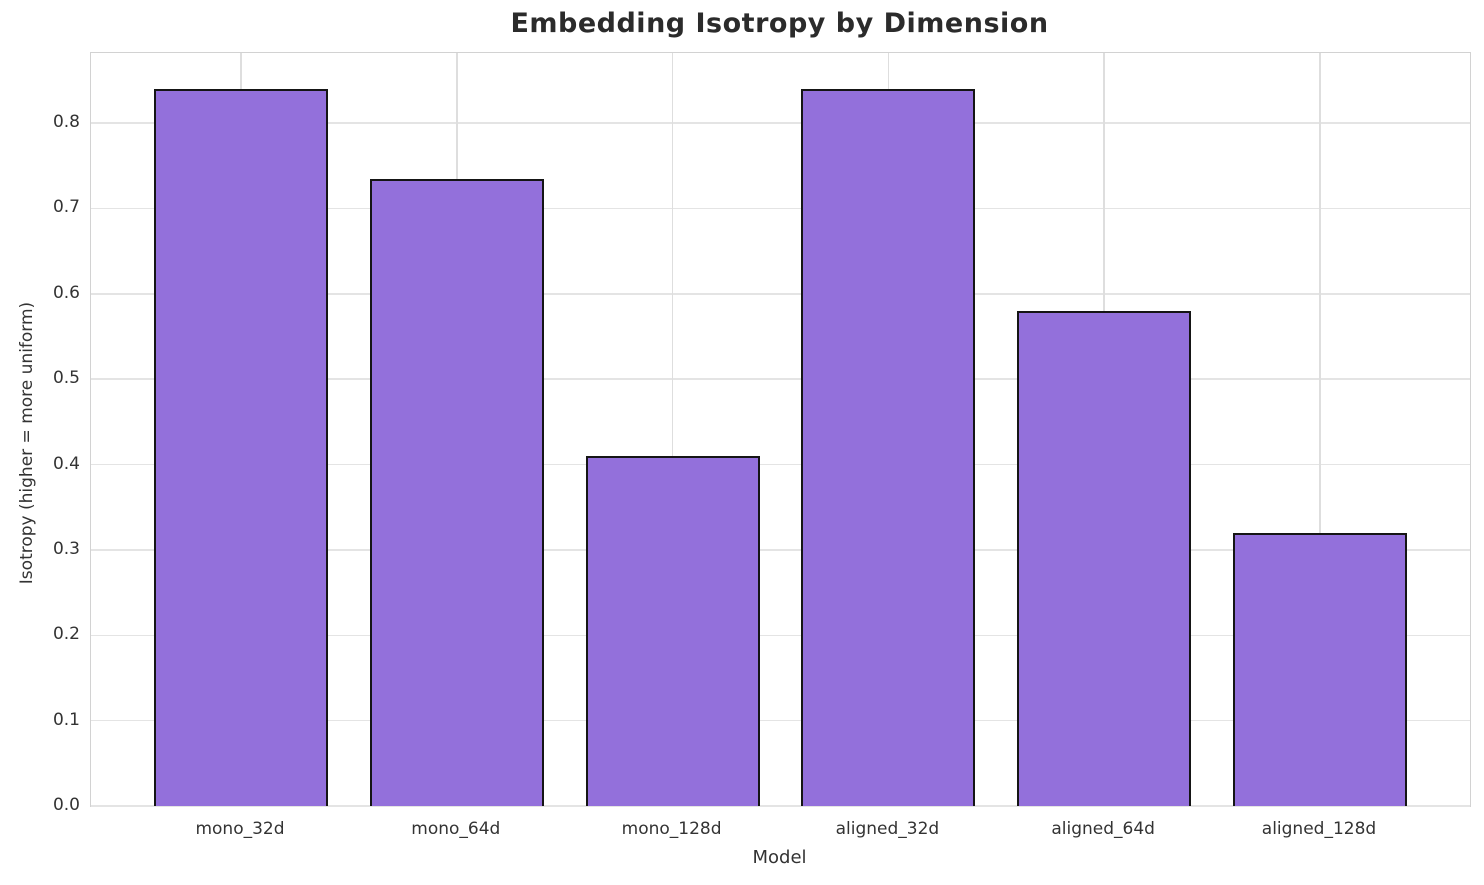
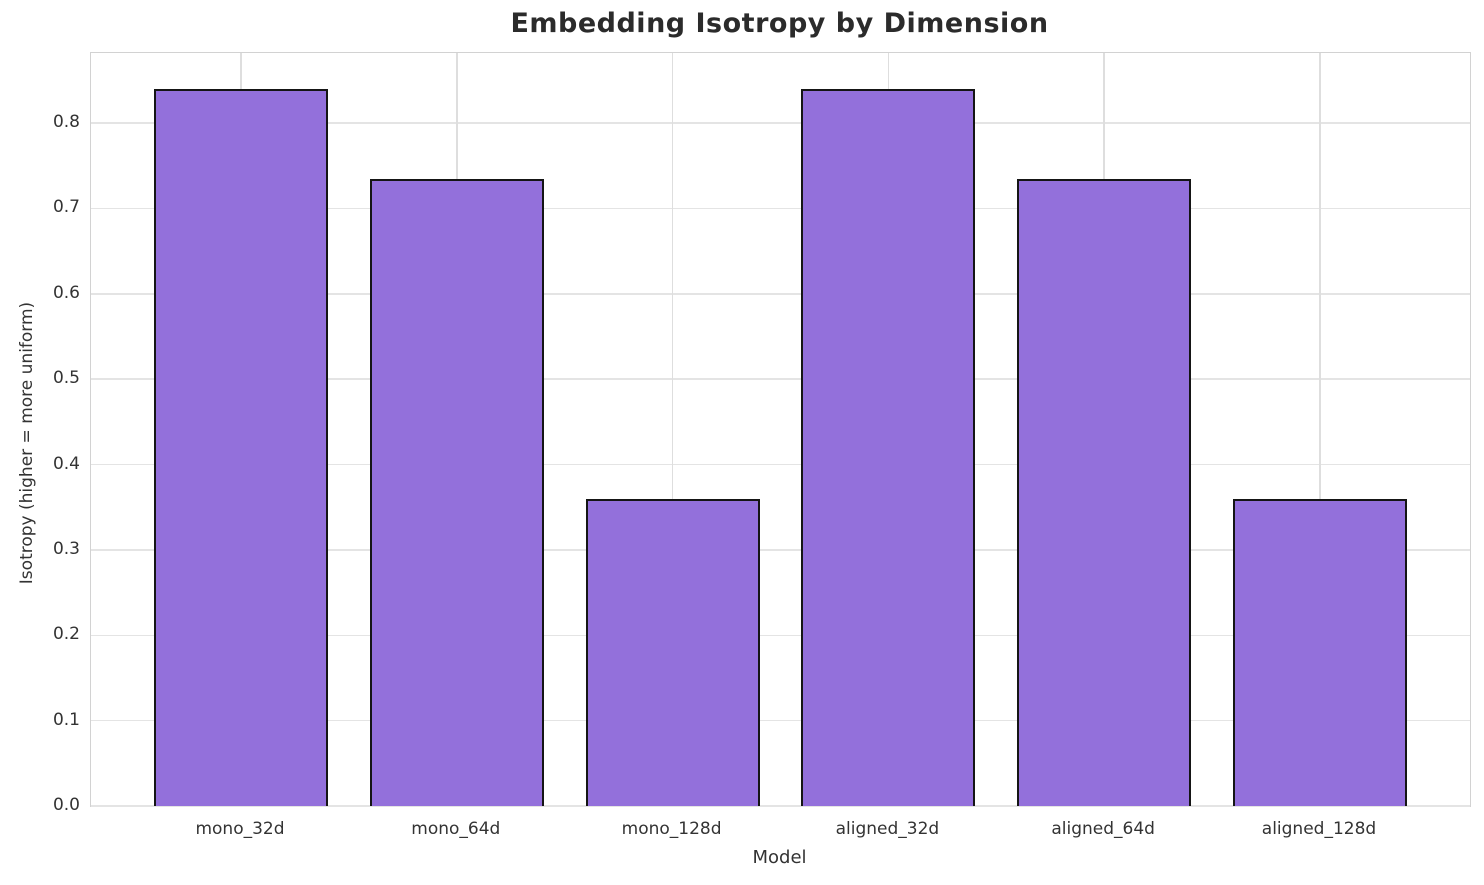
mono_128d: 0.41 -> 0.36
aligned_64d: 0.58 -> 0.73
aligned_128d: 0.32 -> 0.36
